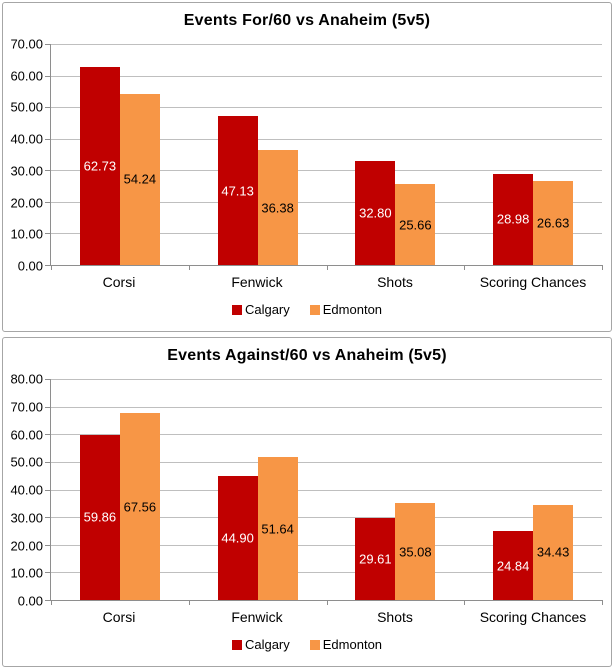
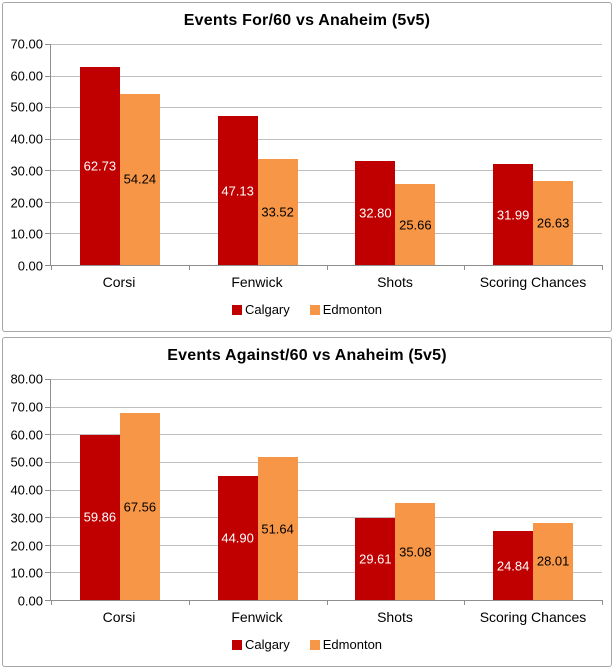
Events For/60 vs Anaheim (5v5)/Edmonton/Fenwick: 36.38 -> 33.52
Events For/60 vs Anaheim (5v5)/Calgary/Scoring Chances: 28.98 -> 31.99
Events Against/60 vs Anaheim (5v5)/Edmonton/Scoring Chances: 34.43 -> 28.01
